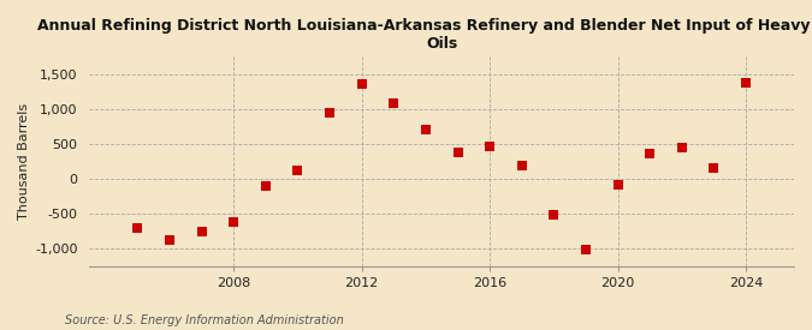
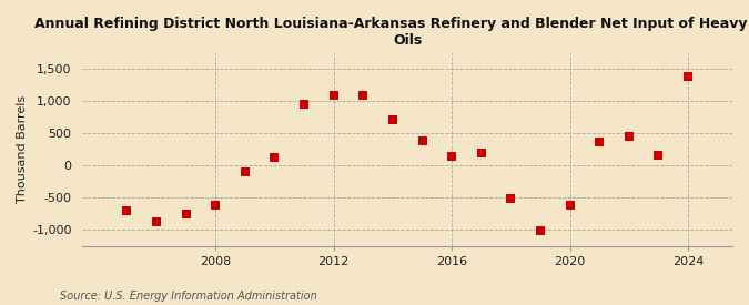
2012: 1,360 -> 1,080
2016: 460 -> 140
2020: -80 -> -620
